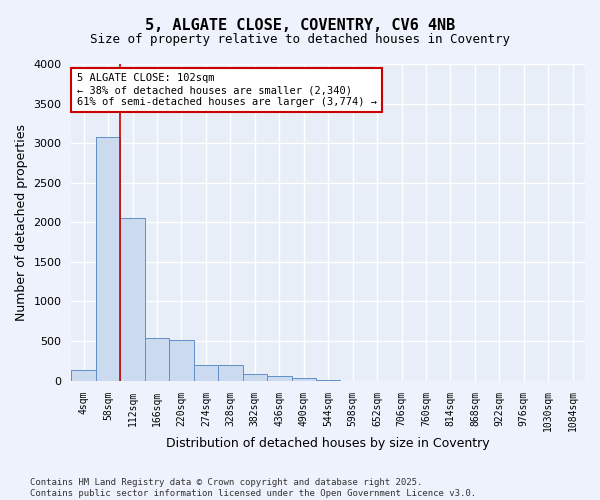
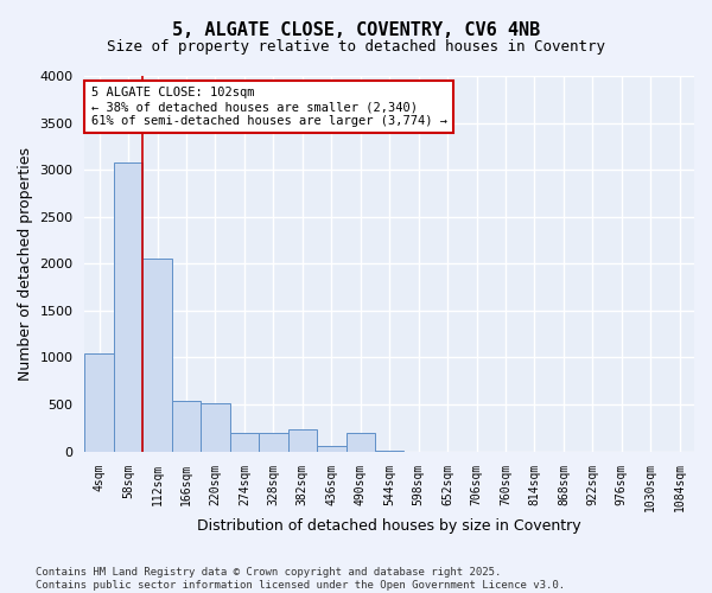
4sqm: 130 -> 1040
382sqm: 80 -> 240
490sqm: 30 -> 200
